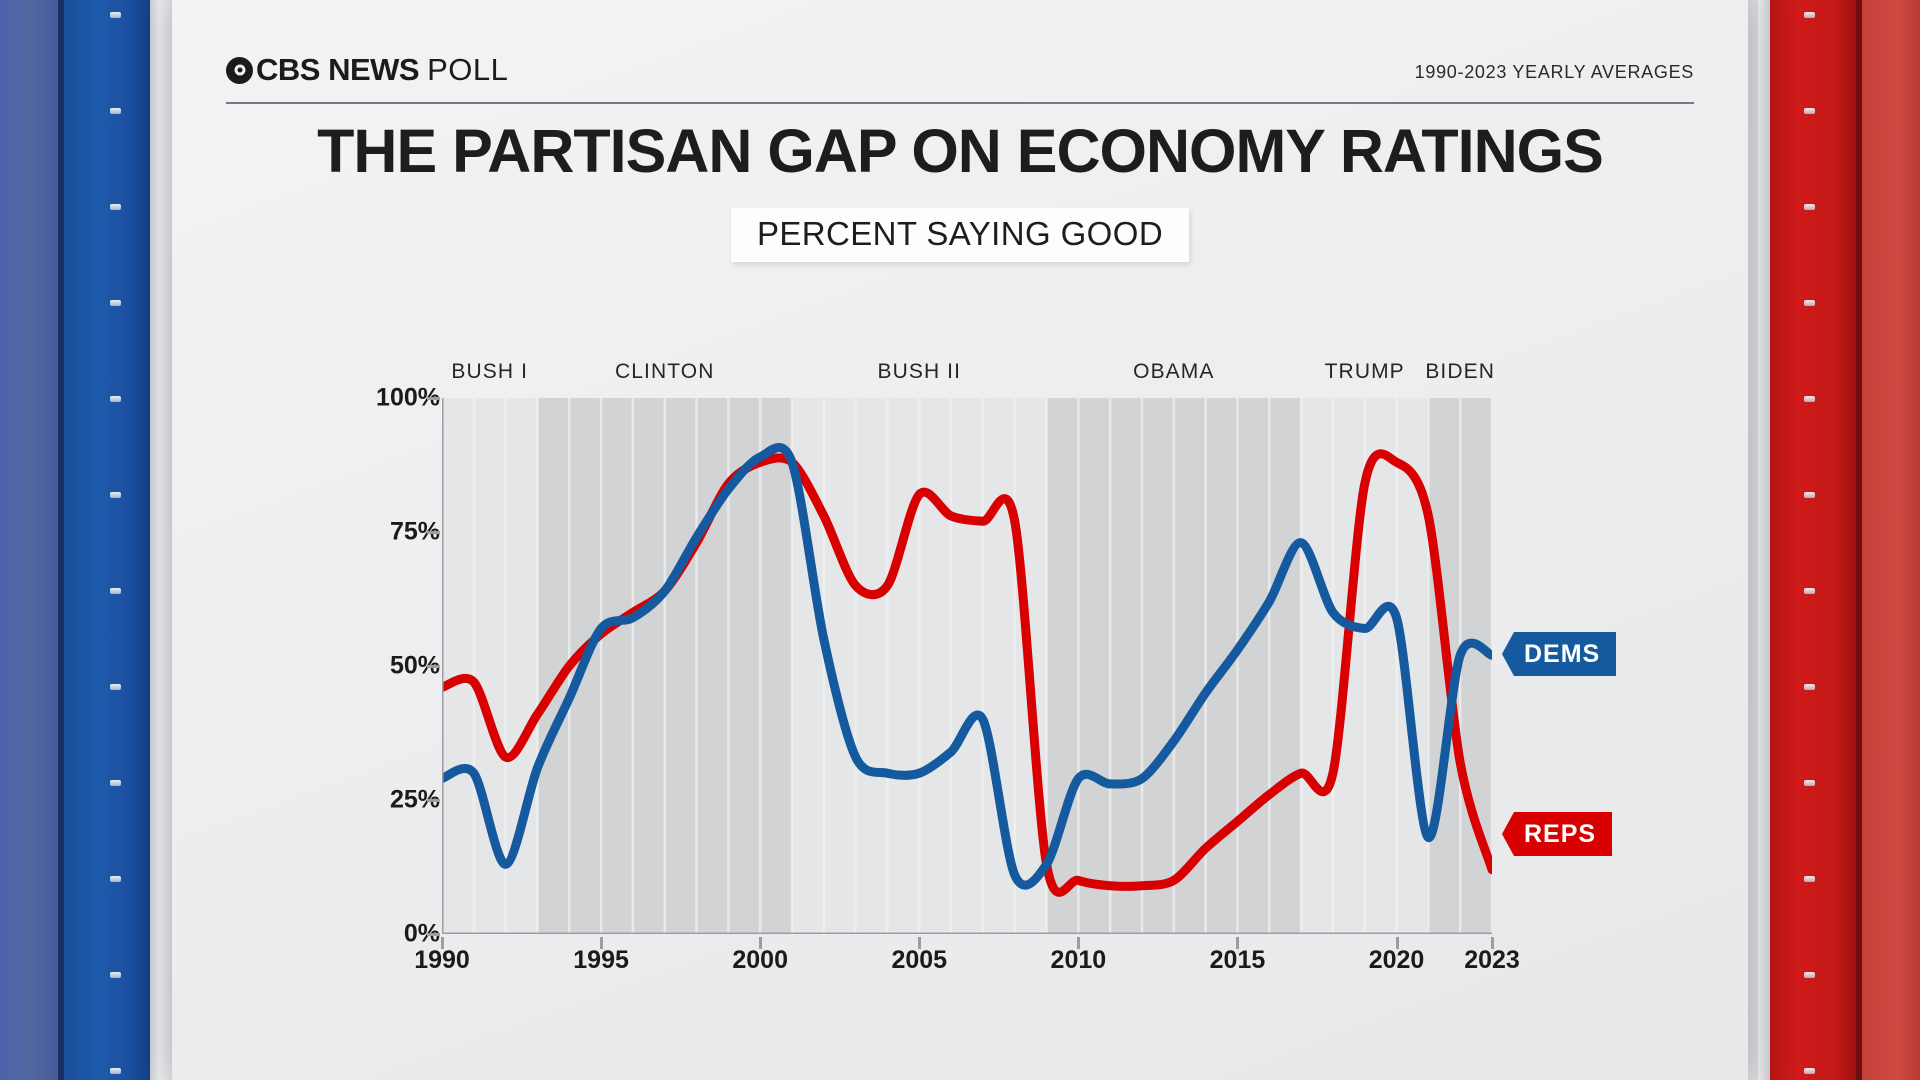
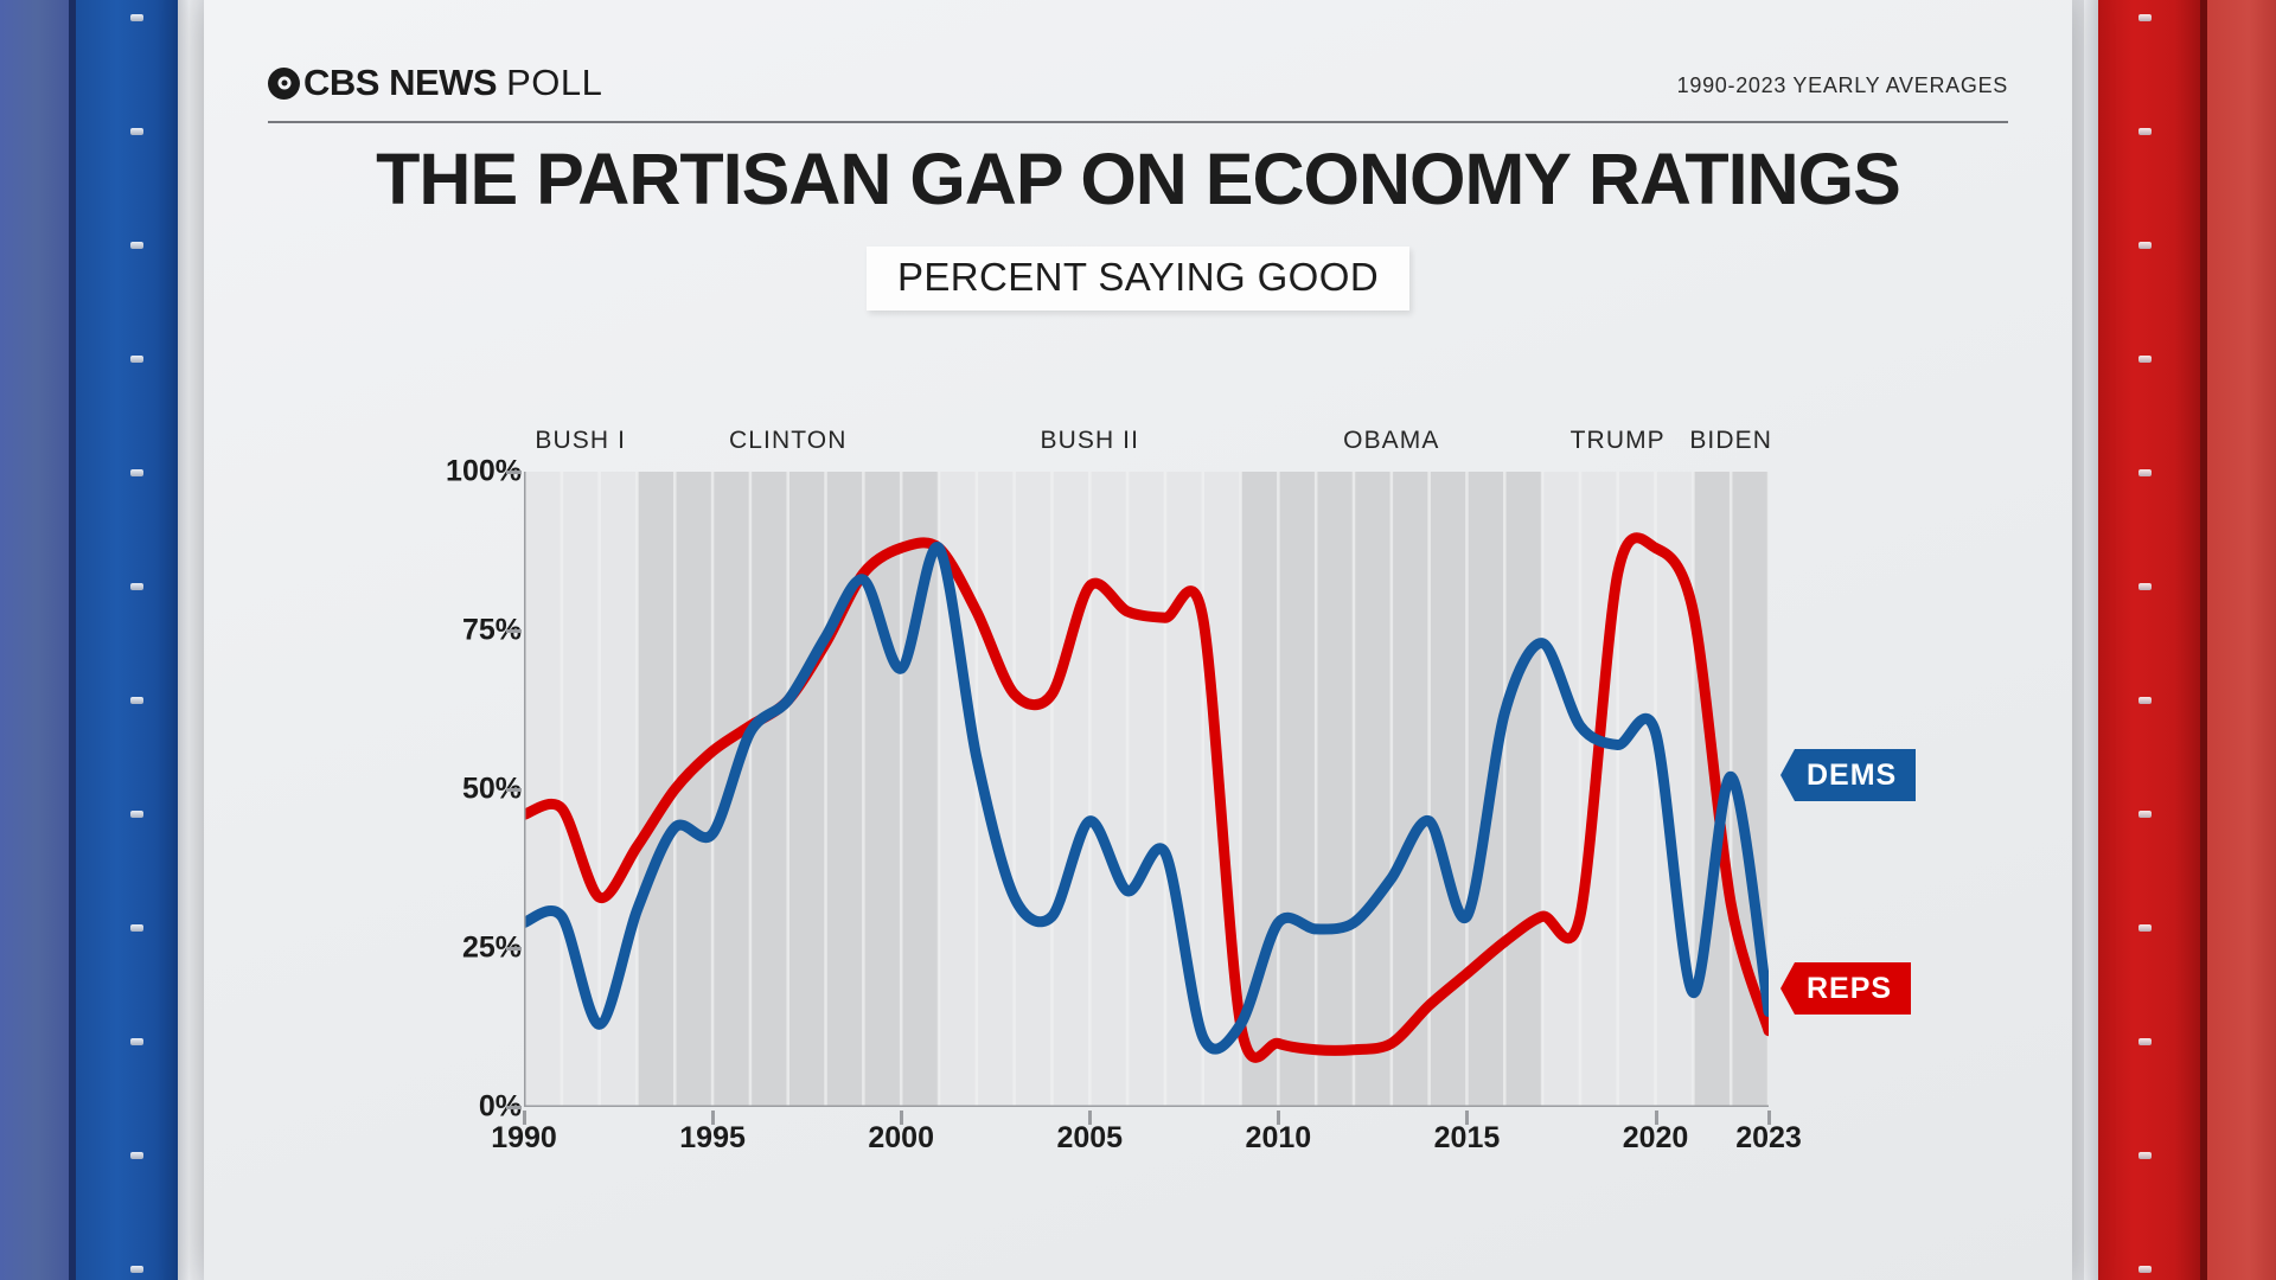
DEMS/1995: 57% -> 43%
DEMS/2000: 89% -> 69%
DEMS/2005: 30% -> 45%
DEMS/2015: 53% -> 30%
DEMS/2023: 52% -> 15%
